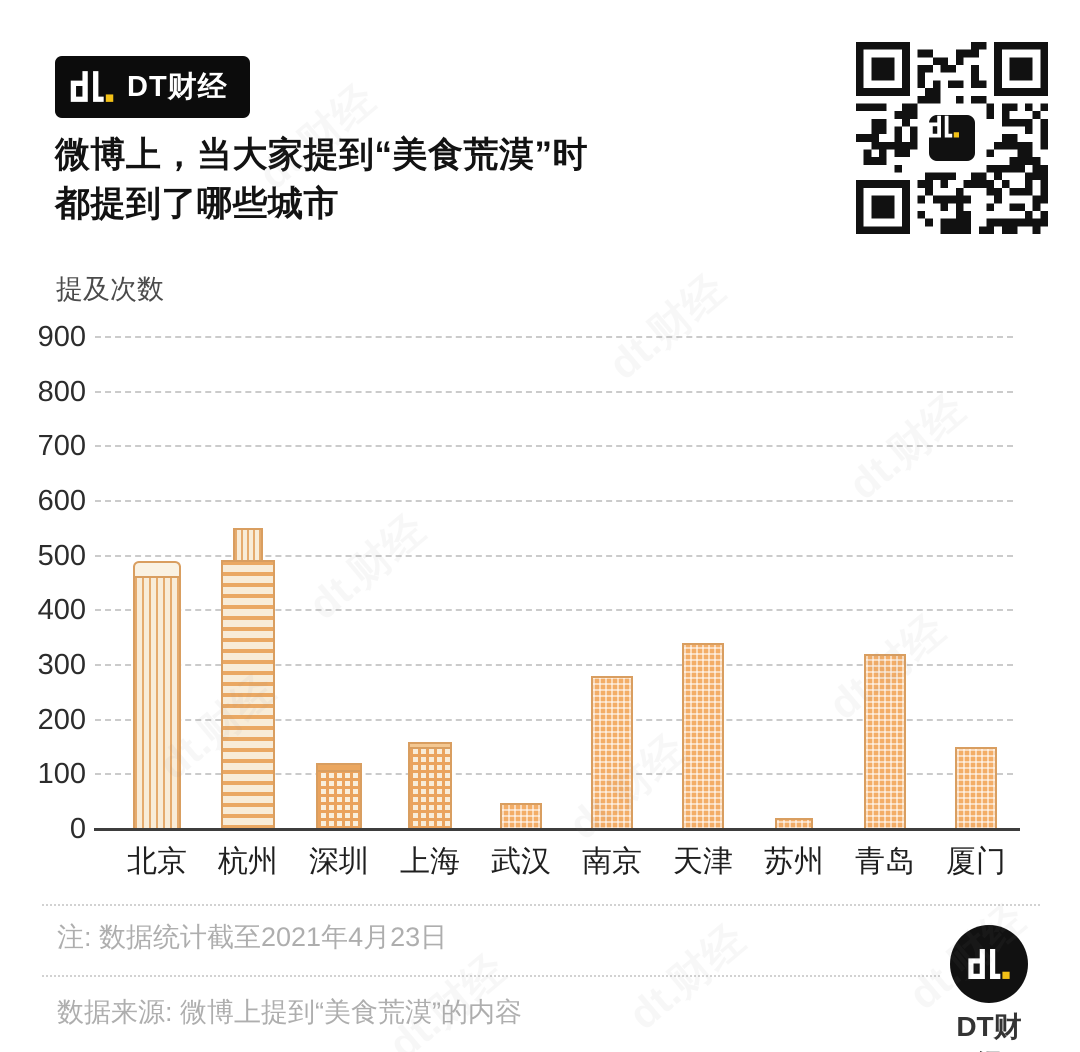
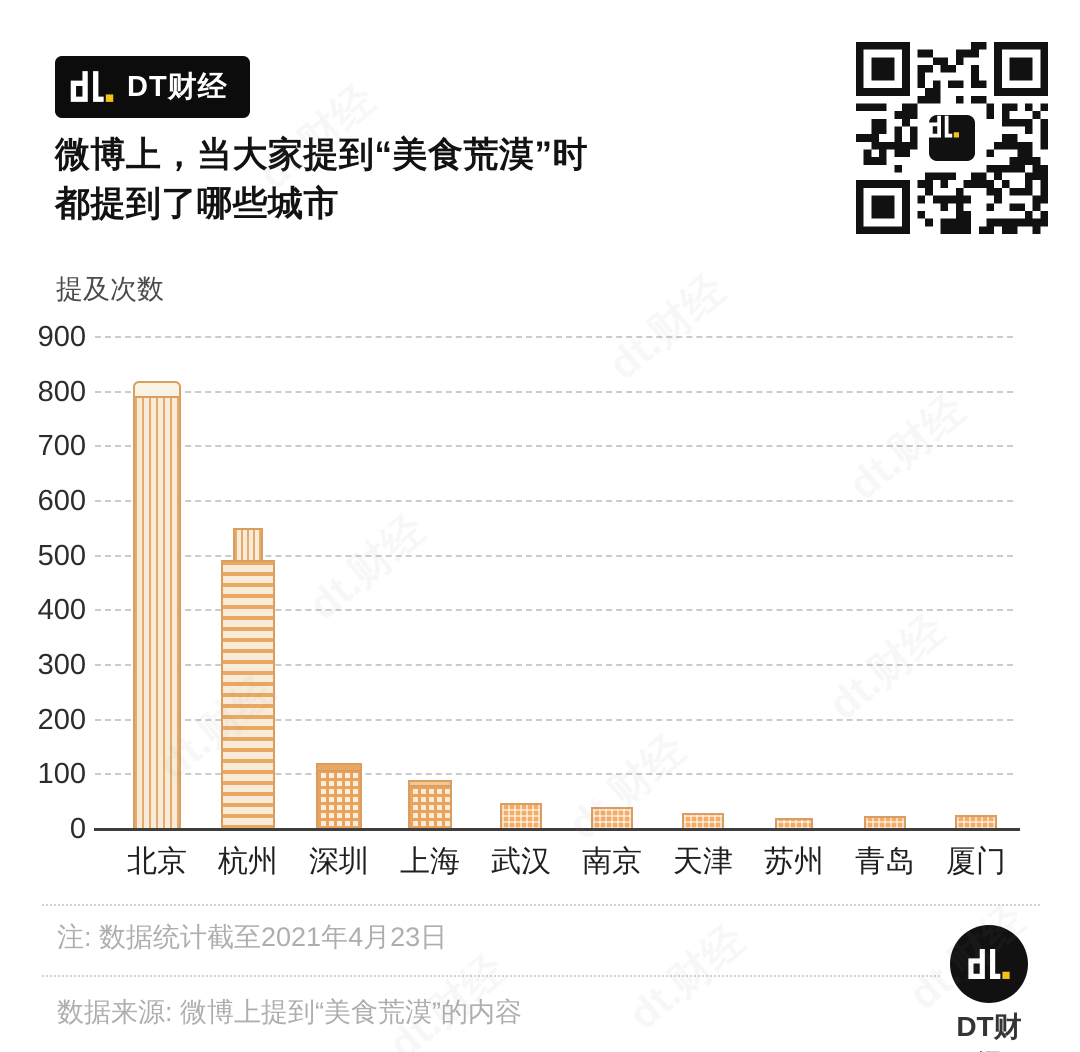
北京: 490 -> 820
上海: 160 -> 90
南京: 280 -> 40
天津: 340 -> 30
青岛: 320 -> 20
厦门: 150 -> 20
